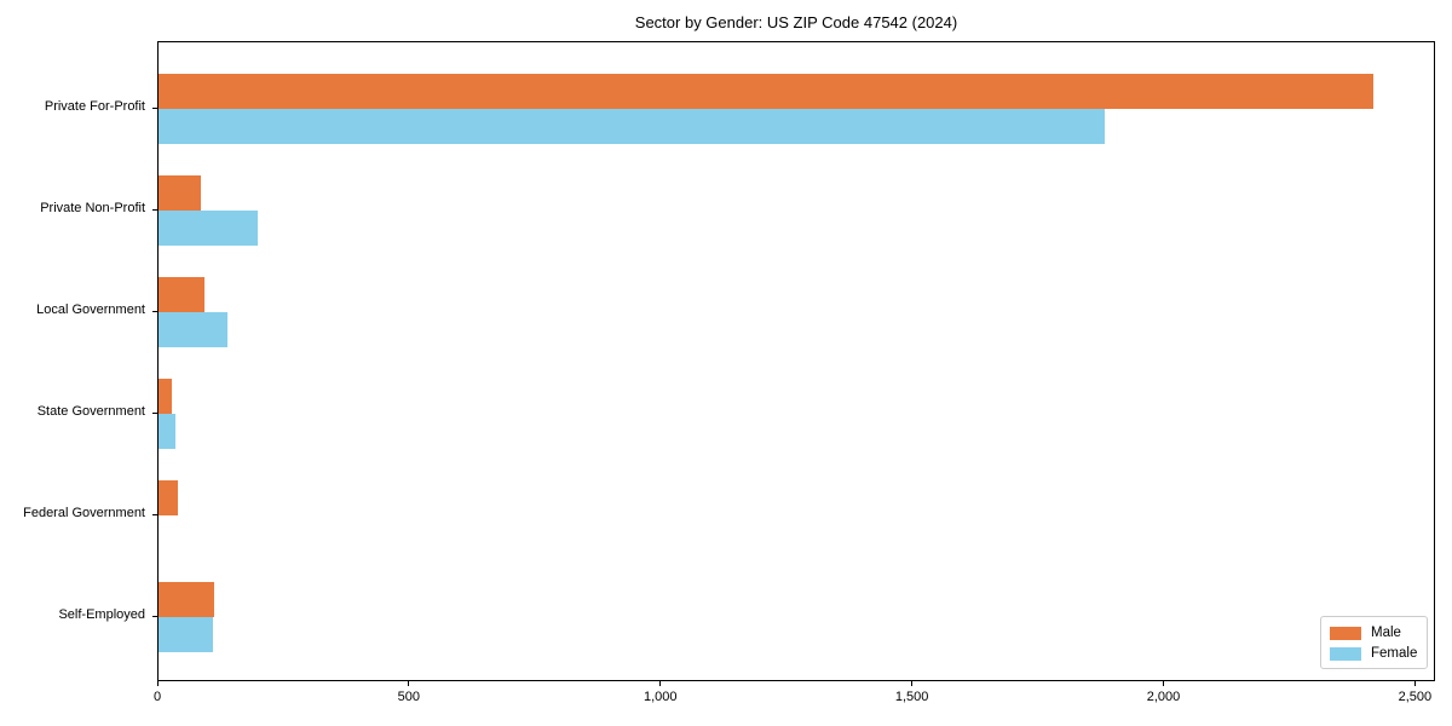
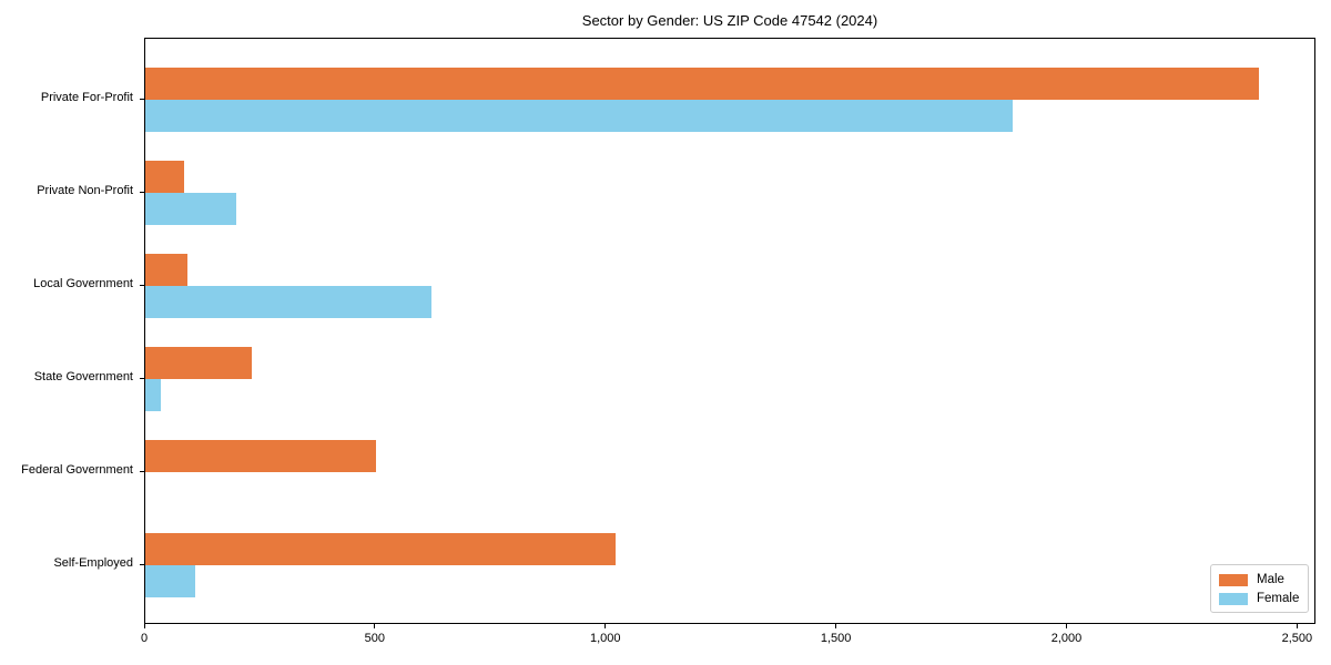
Female/Local Government: 140 -> 620
Male/State Government: 30 -> 230
Male/Federal Government: 40 -> 500
Male/Self-Employed: 110 -> 1020
